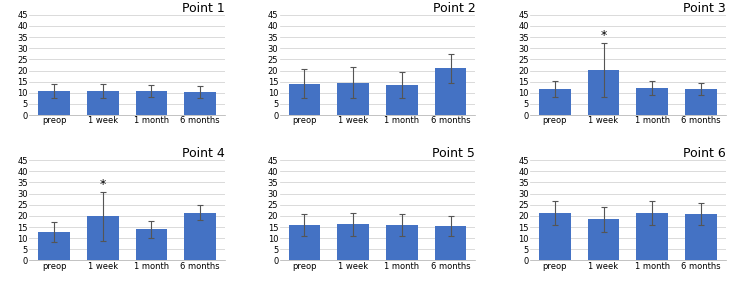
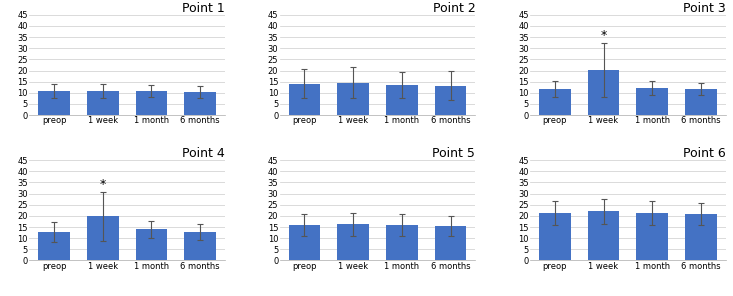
Point 2/6 months: 21.0 -> 13.2
Point 4/6 months: 21.5 -> 12.8
Point 6/1 week: 18.5 -> 22.0
